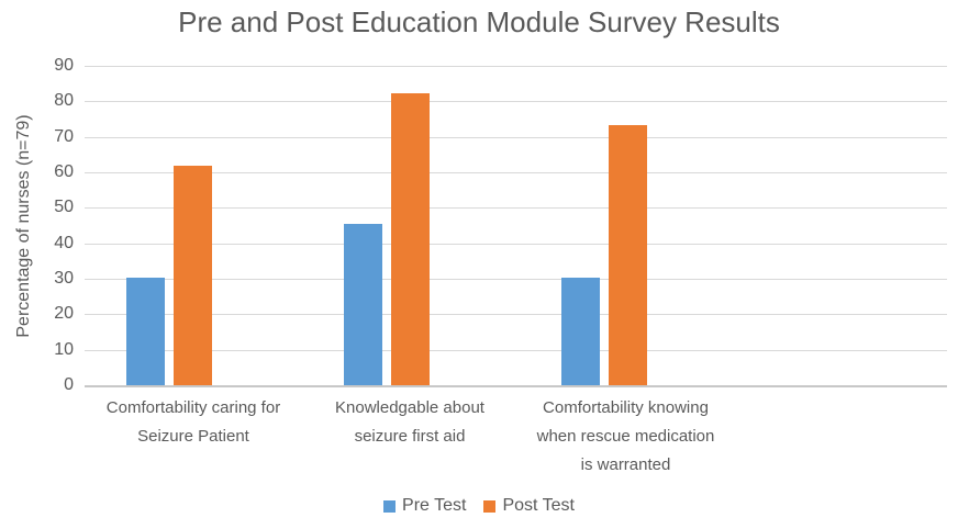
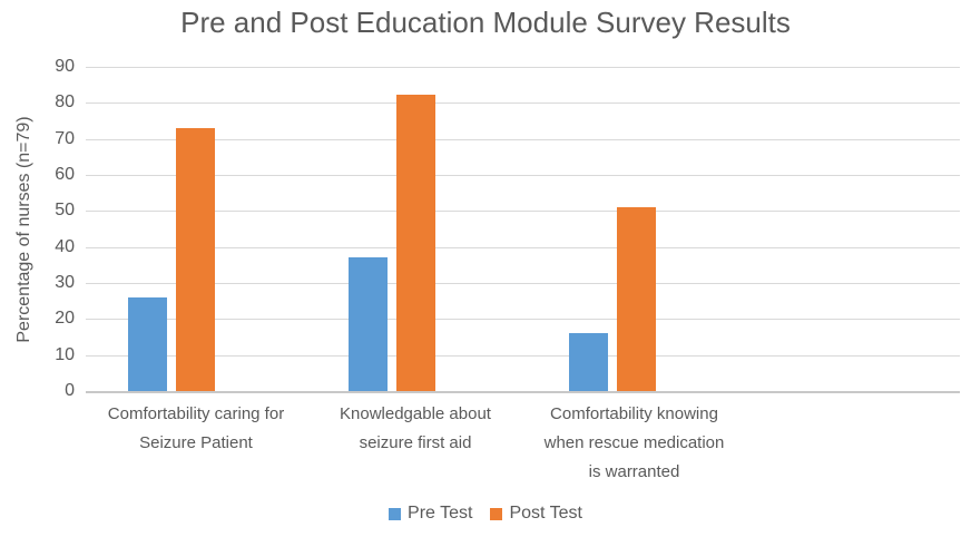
Pre Test/Comfortability caring for Seizure Patient: 30 -> 26
Post Test/Comfortability caring for Seizure Patient: 62 -> 73
Pre Test/Knowledgable about seizure first aid: 46 -> 37
Pre Test/Comfortability knowing when rescue medication is warranted: 30 -> 16
Post Test/Comfortability knowing when rescue medication is warranted: 73 -> 51
